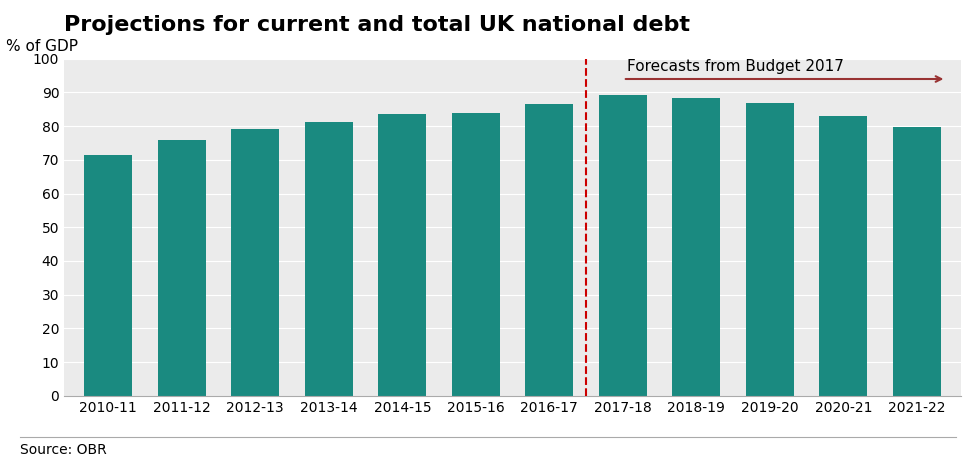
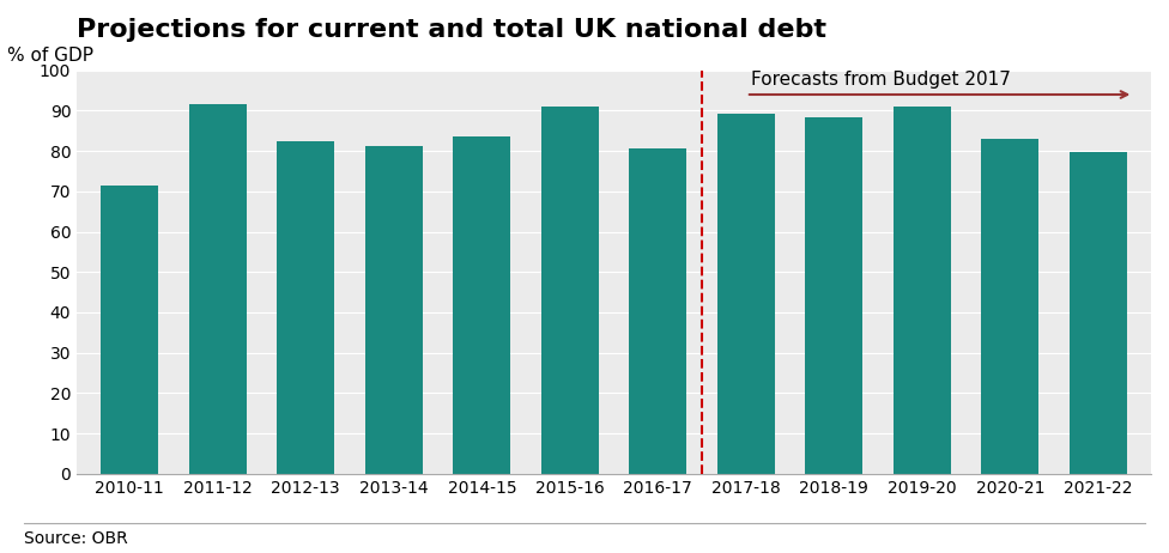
2011-12: 75.8 -> 91.5
2012-13: 79.3 -> 82.5
2015-16: 83.8 -> 91.0
2016-17: 86.5 -> 80.5
2019-20: 86.9 -> 91.0
